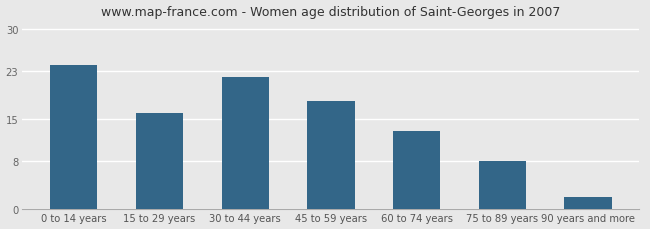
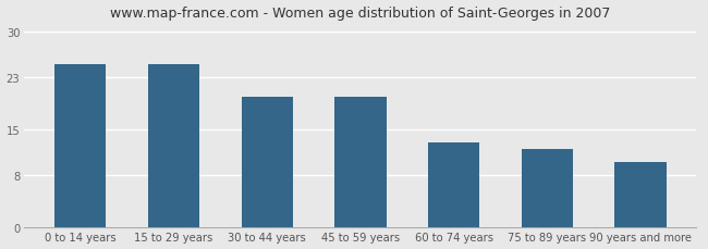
0 to 14 years: 24 -> 25
15 to 29 years: 16 -> 25
30 to 44 years: 22 -> 20
45 to 59 years: 18 -> 20
75 to 89 years: 8 -> 12
90 years and more: 2 -> 10
